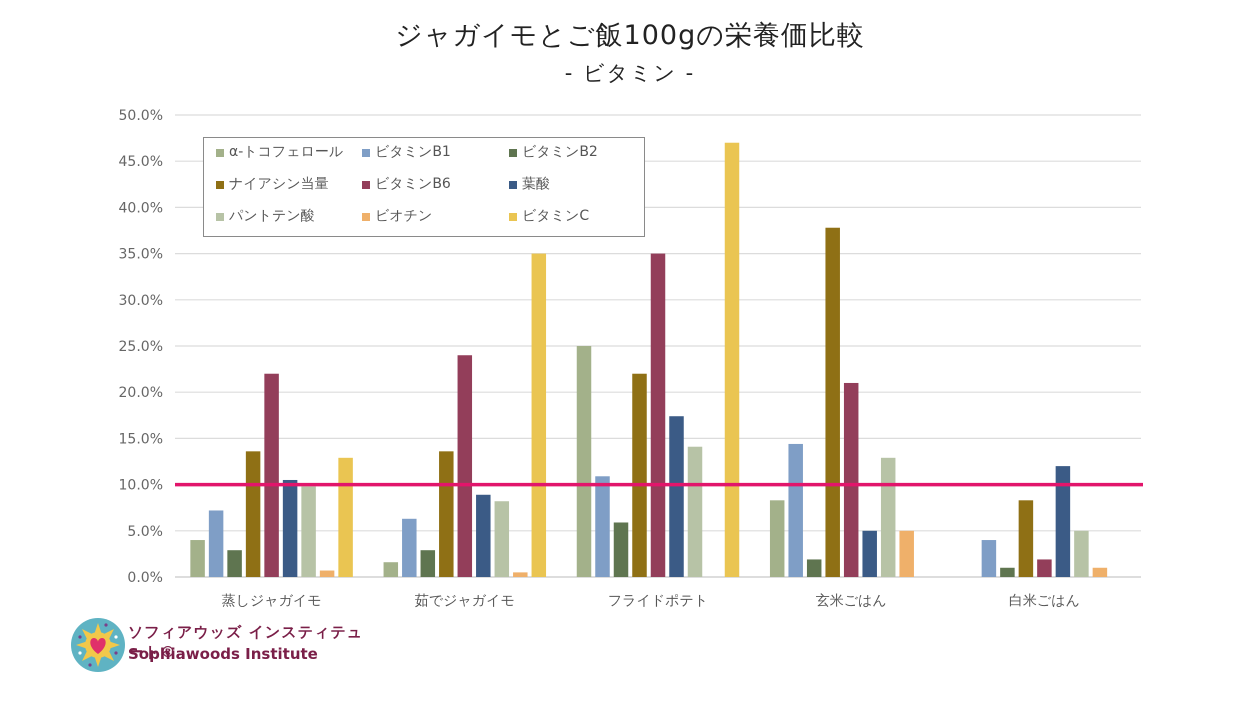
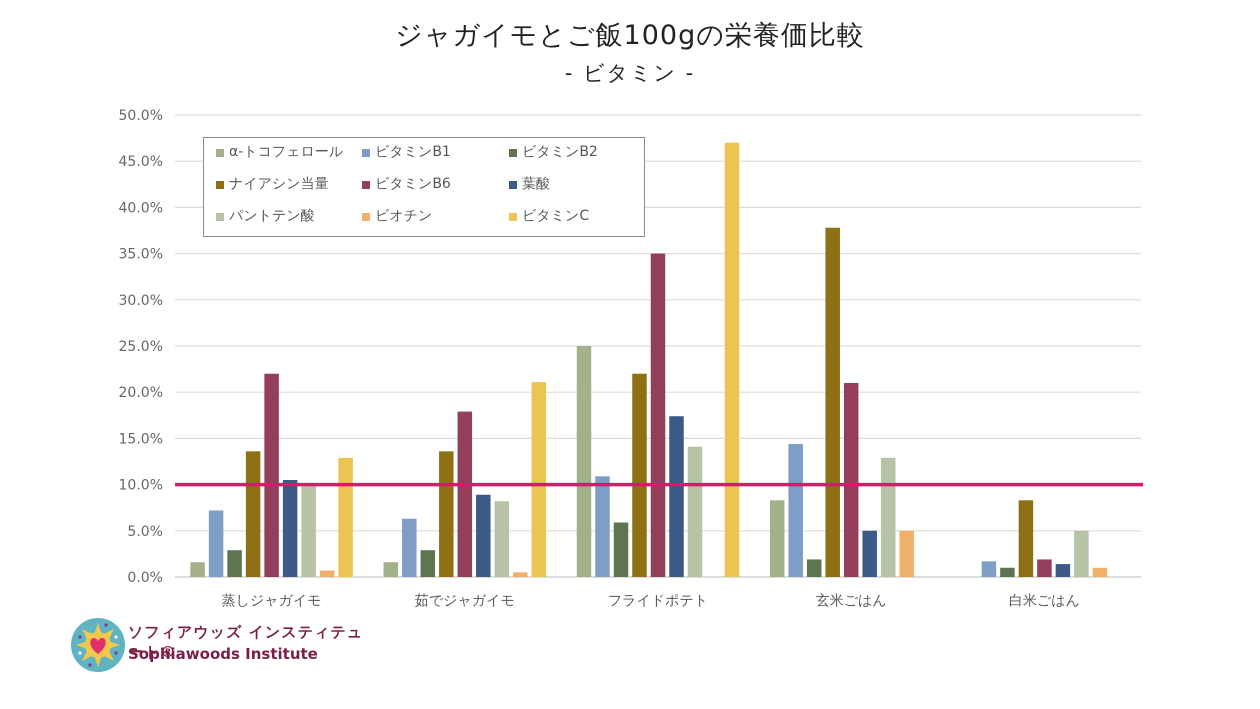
α-トコフェロール/蒸しジャガイモ: 4% -> 2%
ビタミンB6/茹でジャガイモ: 24% -> 18%
ビタミンC/茹でジャガイモ: 35% -> 21%
ビタミンB1/白米ごはん: 4% -> 2%
葉酸/白米ごはん: 12% -> 1%
